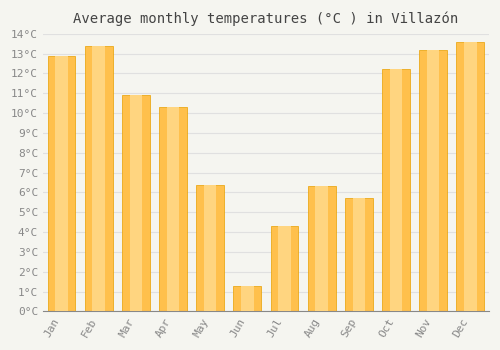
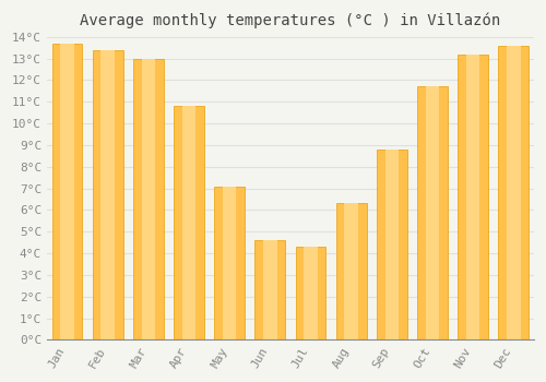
Jan: 12.9°C -> 13.7°C
Mar: 10.9°C -> 13.0°C
Apr: 10.3°C -> 10.8°C
May: 6.4°C -> 7.1°C
Jun: 1.3°C -> 4.6°C
Sep: 5.7°C -> 8.8°C
Oct: 12.2°C -> 11.7°C
